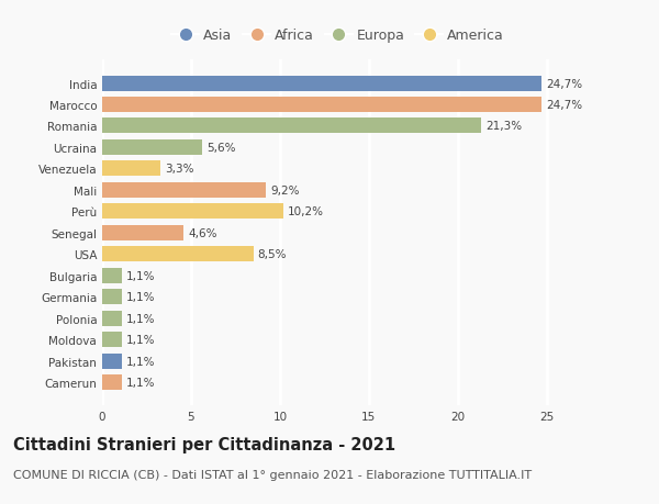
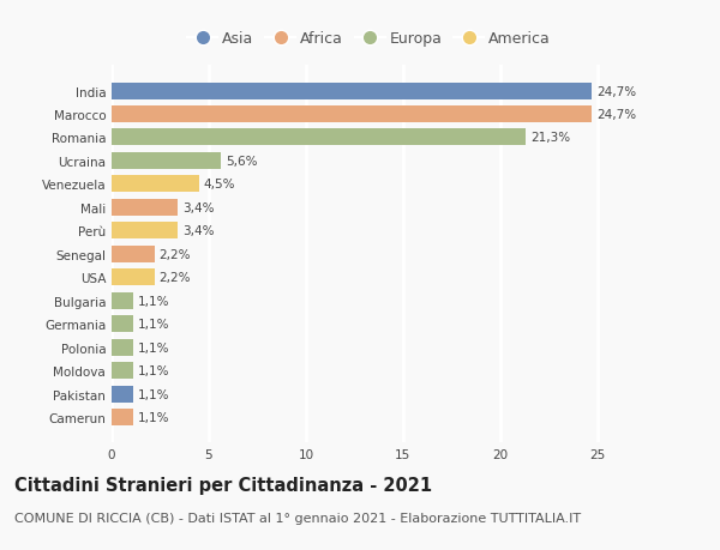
Venezuela: 3,3% -> 4,5%
Mali: 9,2% -> 3,4%
Perù: 10,2% -> 3,4%
Senegal: 4,6% -> 2,2%
USA: 8,5% -> 2,2%
